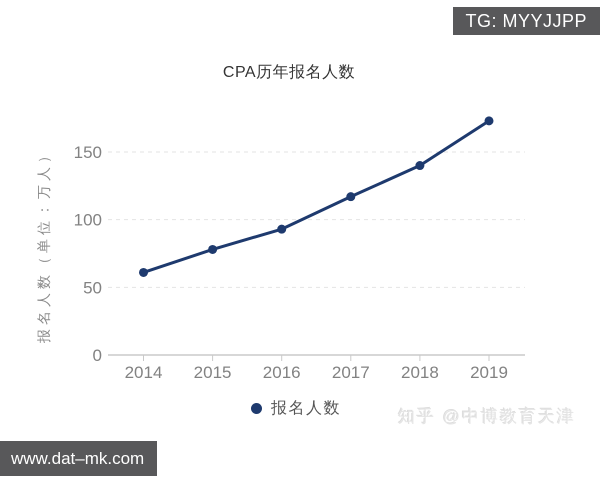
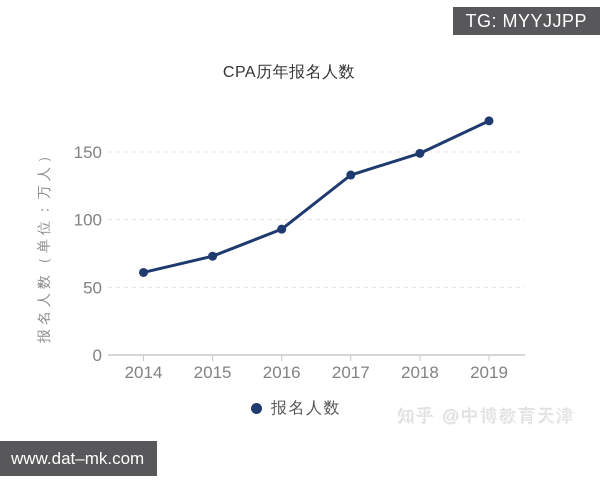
2015: 78 -> 73
2017: 117 -> 133
2018: 140 -> 149
